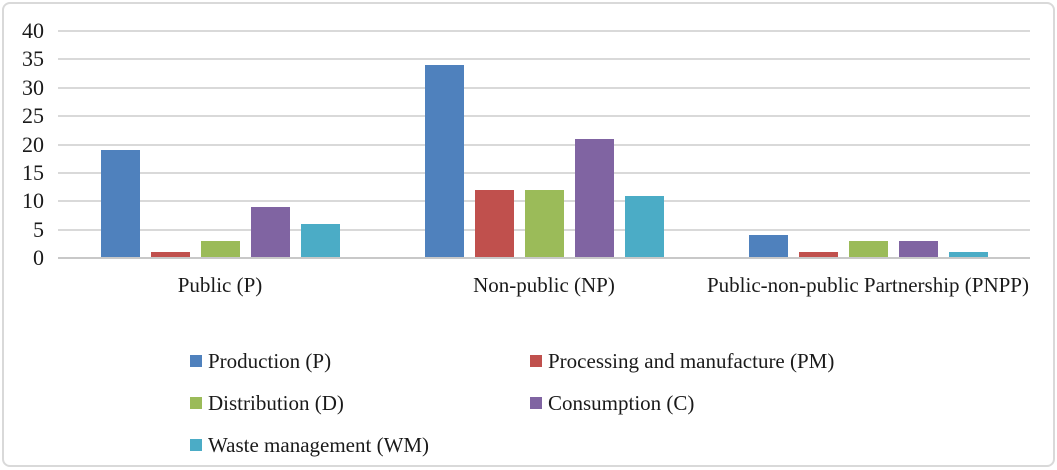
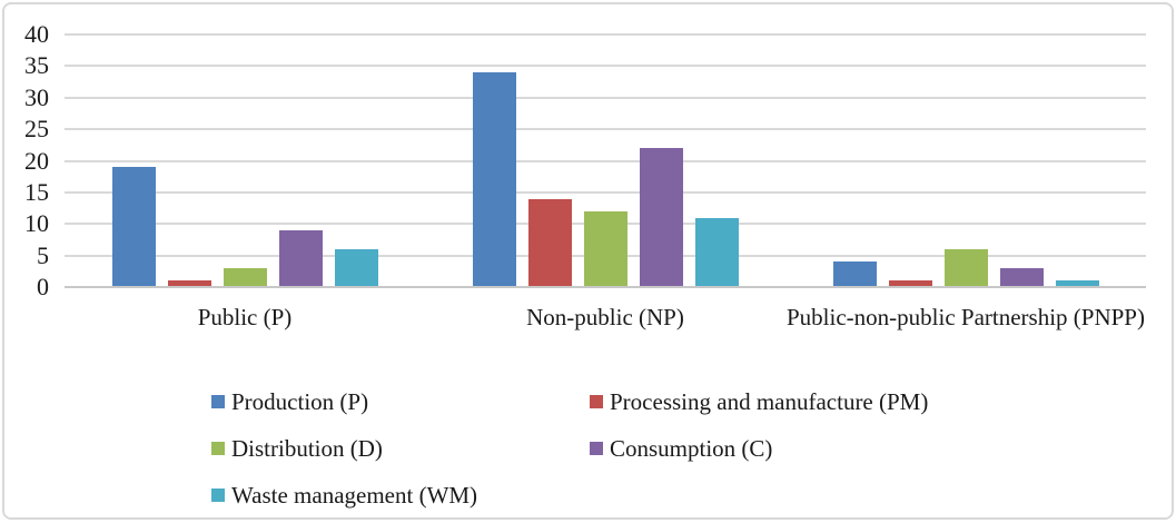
Processing and manufacture (PM)/Non-public (NP): 12 -> 14
Consumption (C)/Non-public (NP): 21 -> 22
Distribution (D)/Public-non-public Partnership (PNPP): 3 -> 6
